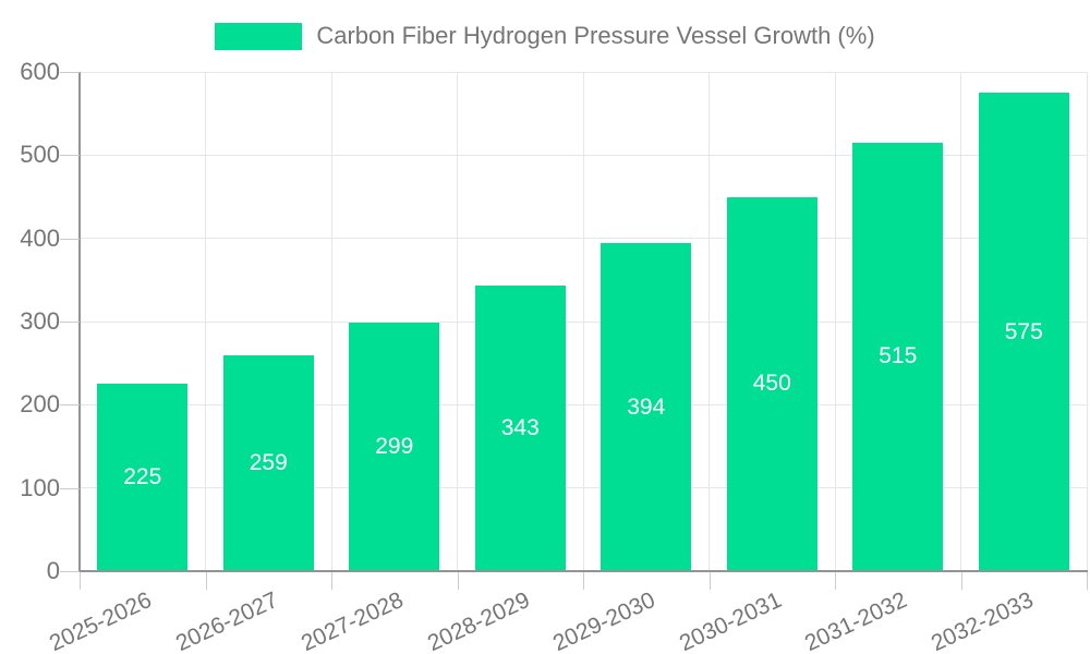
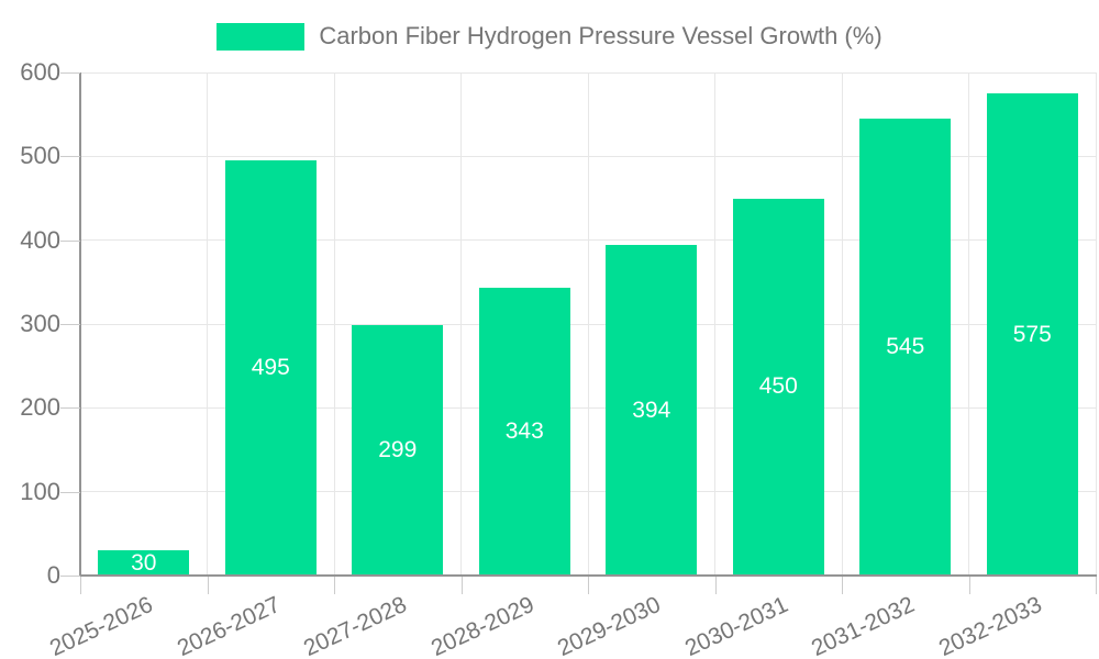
2025-2026: 225 -> 30
2026-2027: 259 -> 495
2031-2032: 515 -> 545
